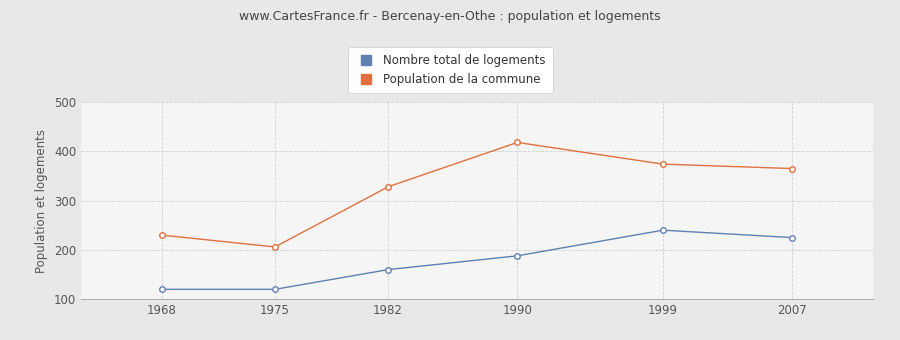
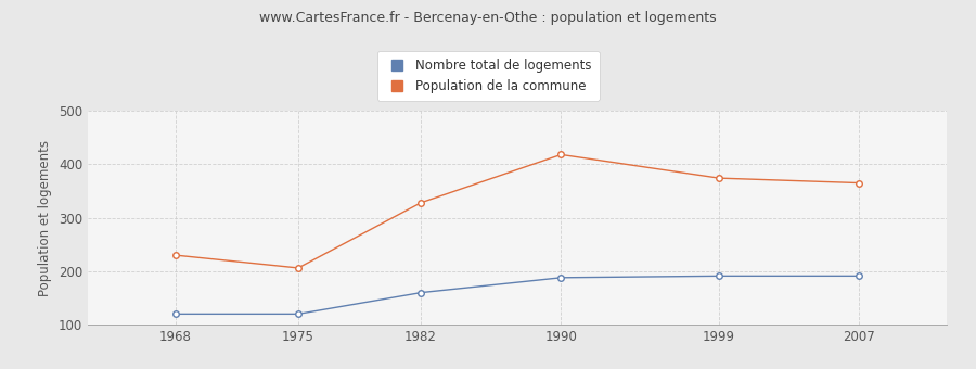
Nombre total de logements/1999: 240 -> 191
Nombre total de logements/2007: 225 -> 191
